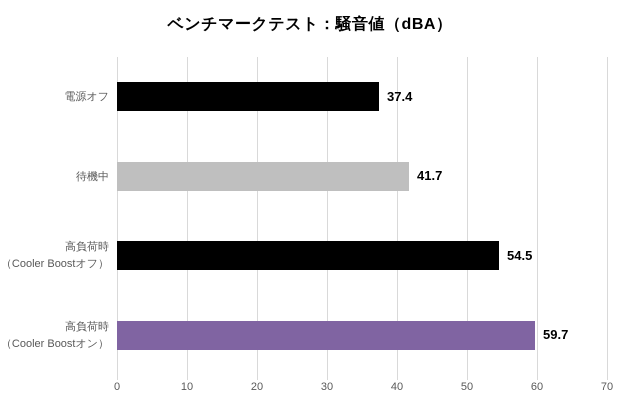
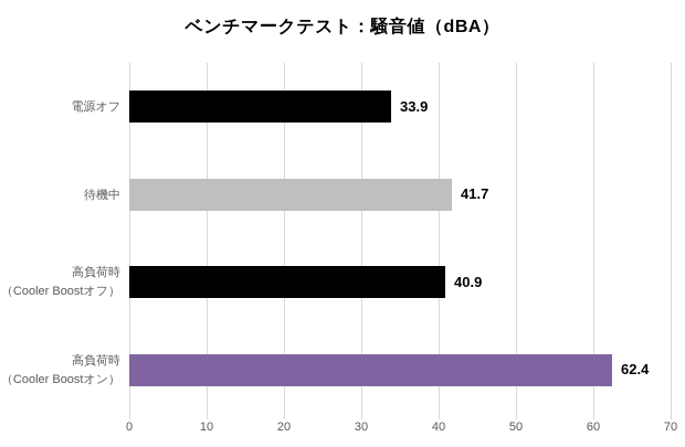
電源オフ: 37.4 -> 33.9
高負荷時 （Cooler Boostオフ）: 54.5 -> 40.9
高負荷時 （Cooler Boostオン）: 59.7 -> 62.4
